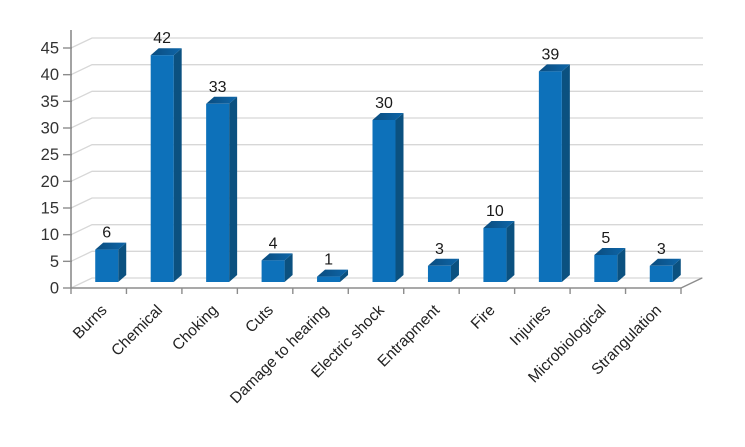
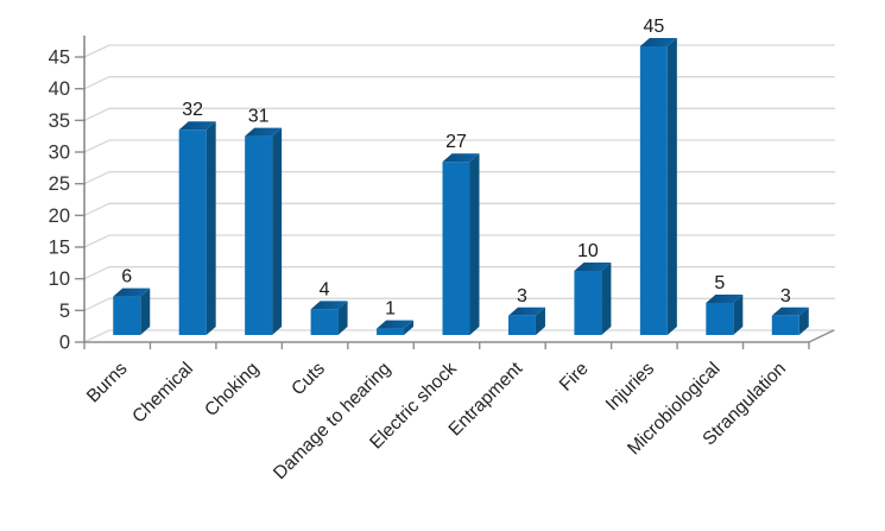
Chemical: 42 -> 32
Choking: 33 -> 31
Electric shock: 30 -> 27
Injuries: 39 -> 45
